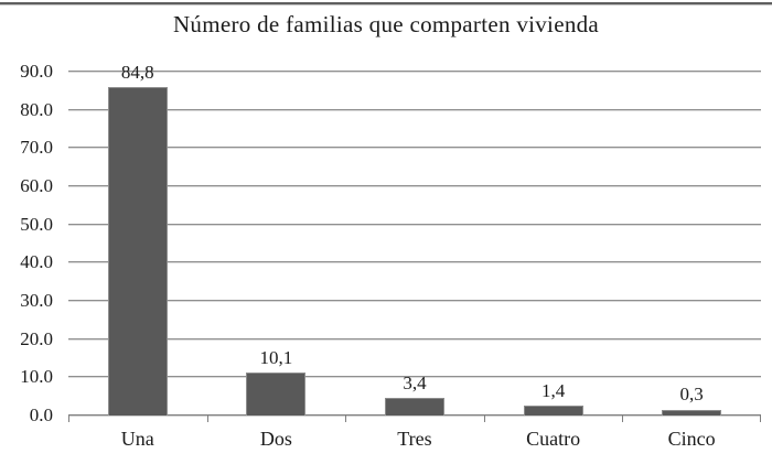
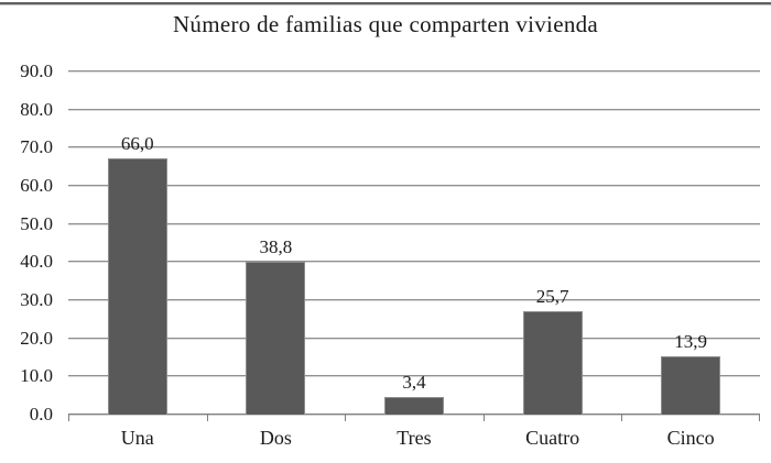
Una: 84,8 -> 66,0
Dos: 10,1 -> 38,8
Cuatro: 1,4 -> 25,7
Cinco: 0,3 -> 13,9
